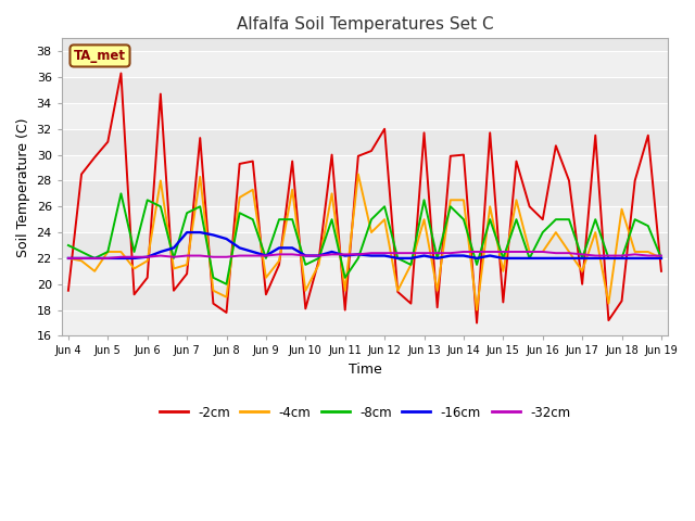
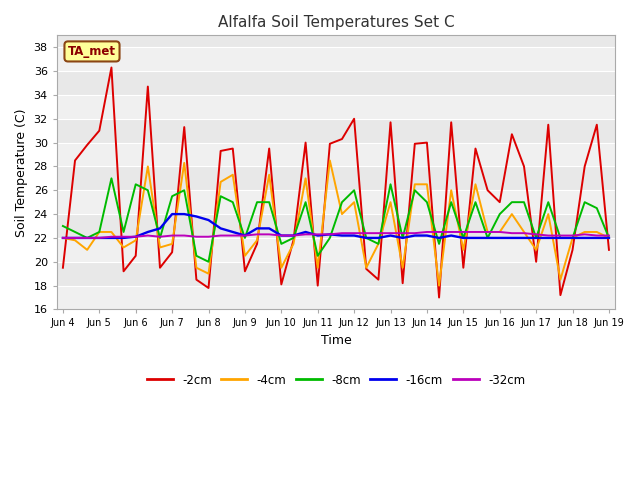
-2cm/Jun 15: 18.6 -> 19.5
-2cm/Jun 18: 18.7 -> 21.0
-4cm/Jun 18: 25.8 -> 22.0
